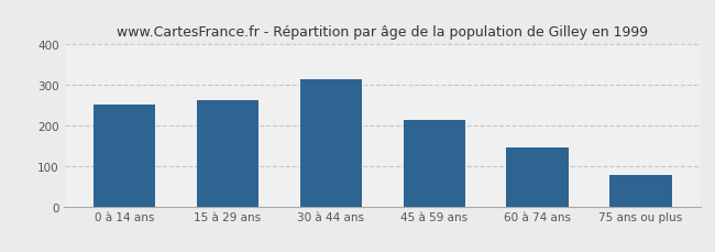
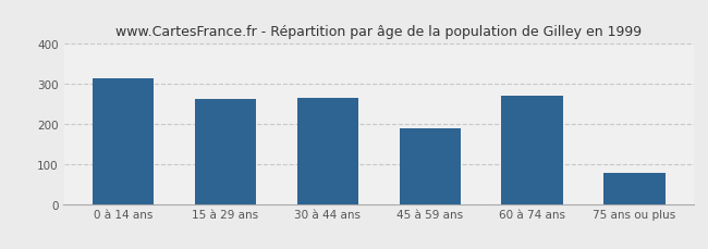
0 à 14 ans: 251 -> 315
30 à 44 ans: 315 -> 265
45 à 59 ans: 214 -> 190
60 à 74 ans: 146 -> 270
